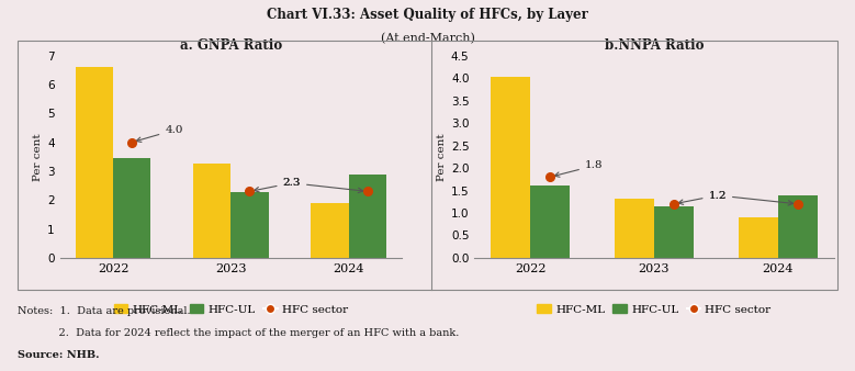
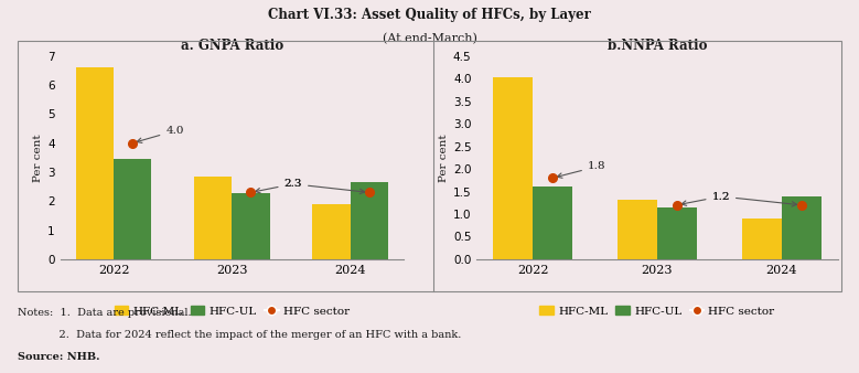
a. GNPA Ratio/HFC-ML/2023: 3.25 -> 2.85
a. GNPA Ratio/HFC-UL/2024: 2.90 -> 2.65
